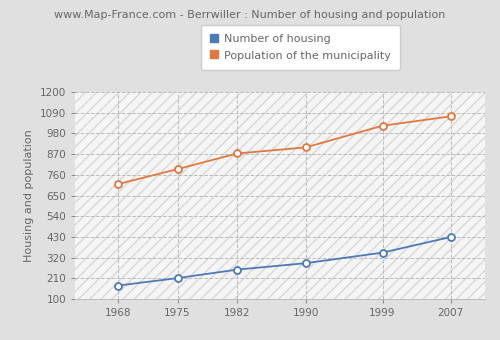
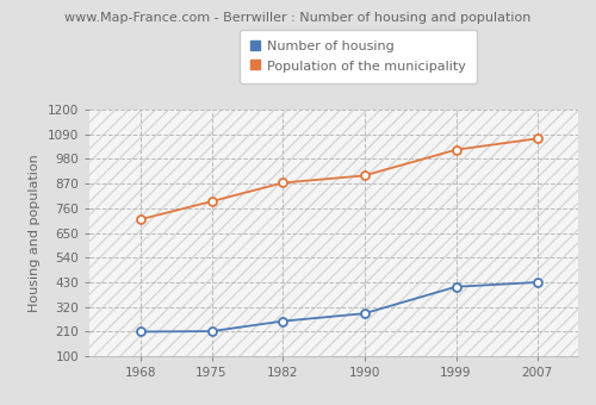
Number of housing/1968: 170 -> 210
Number of housing/1999: 350 -> 410
